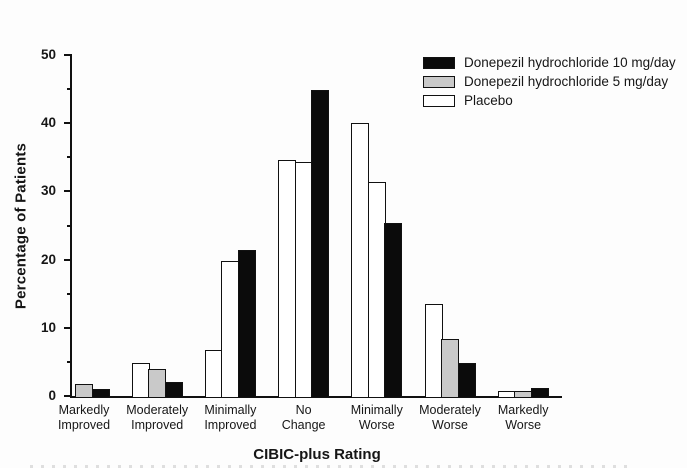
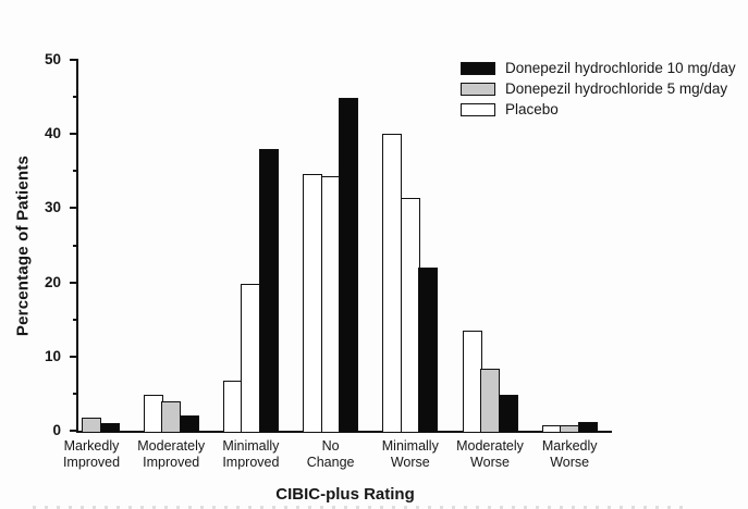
Donepezil hydrochloride 10 mg/day/Minimally Improved: 21 -> 38
Donepezil hydrochloride 10 mg/day/Minimally Worse: 25 -> 22
